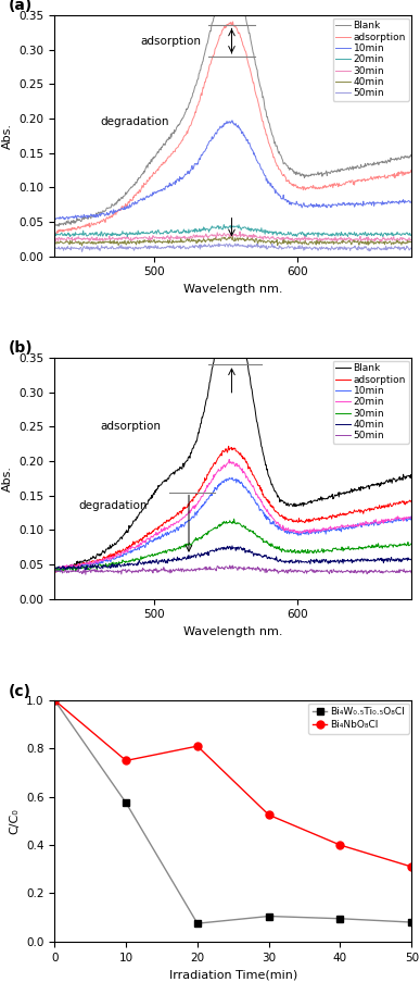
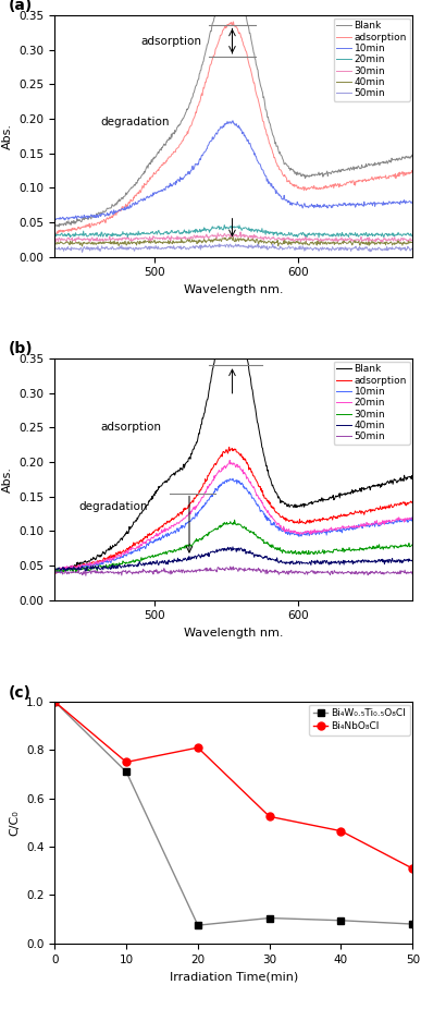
Bi₄W₀.₅Ti₀.₅O₈Cl/10: 0.575 -> 0.710
Bi₄NbO₈Cl/40: 0.400 -> 0.465
